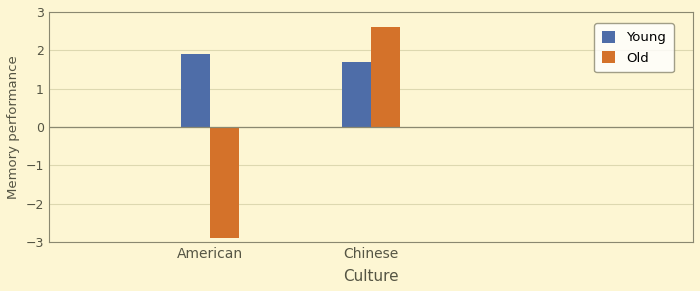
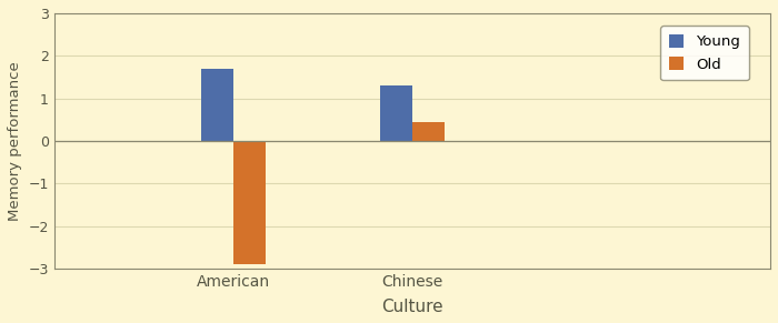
Young/American: 1.9 -> 1.7
Young/Chinese: 1.7 -> 1.3
Old/Chinese: 2.60 -> 0.45
